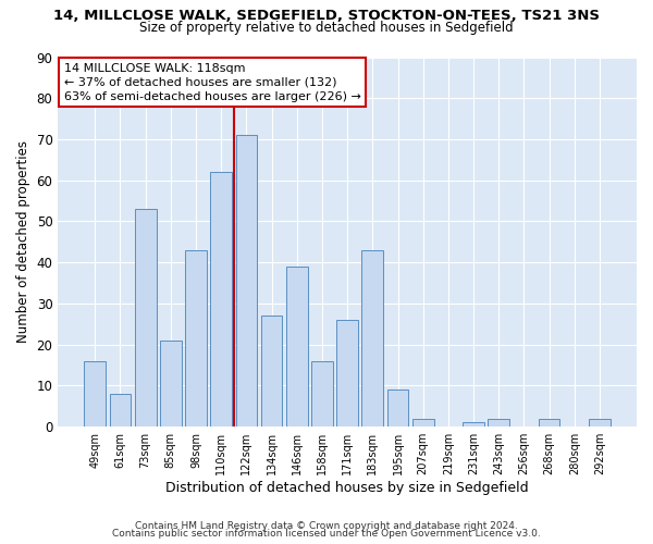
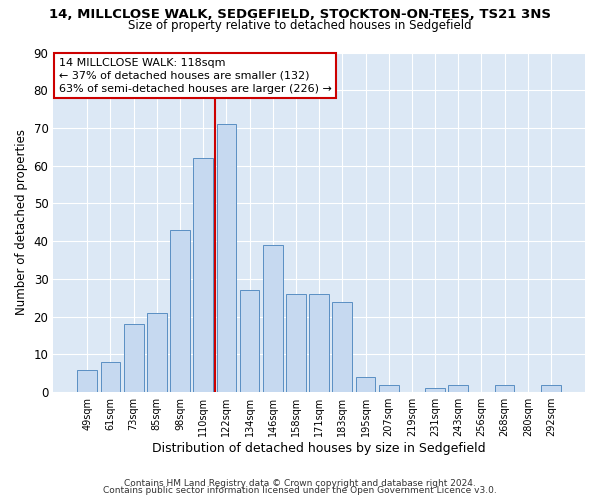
49sqm: 16 -> 6
73sqm: 53 -> 18
158sqm: 16 -> 26
183sqm: 43 -> 24
195sqm: 9 -> 4
